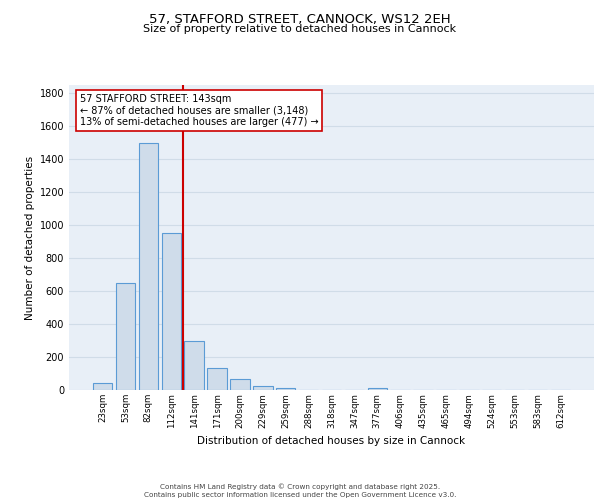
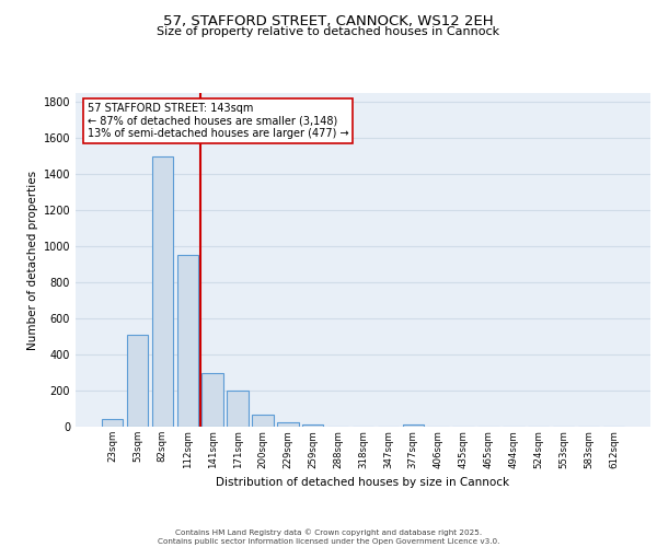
53sqm: 650 -> 510
171sqm: 140 -> 200
